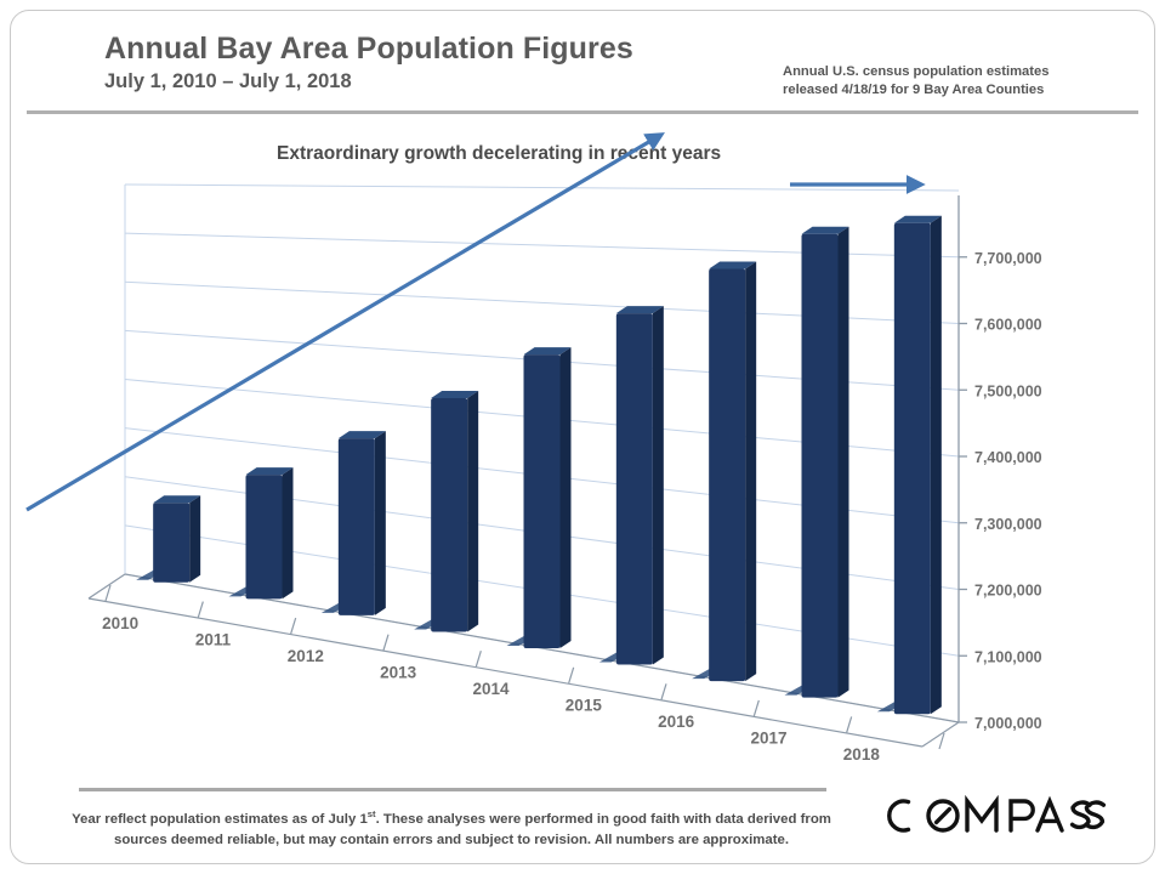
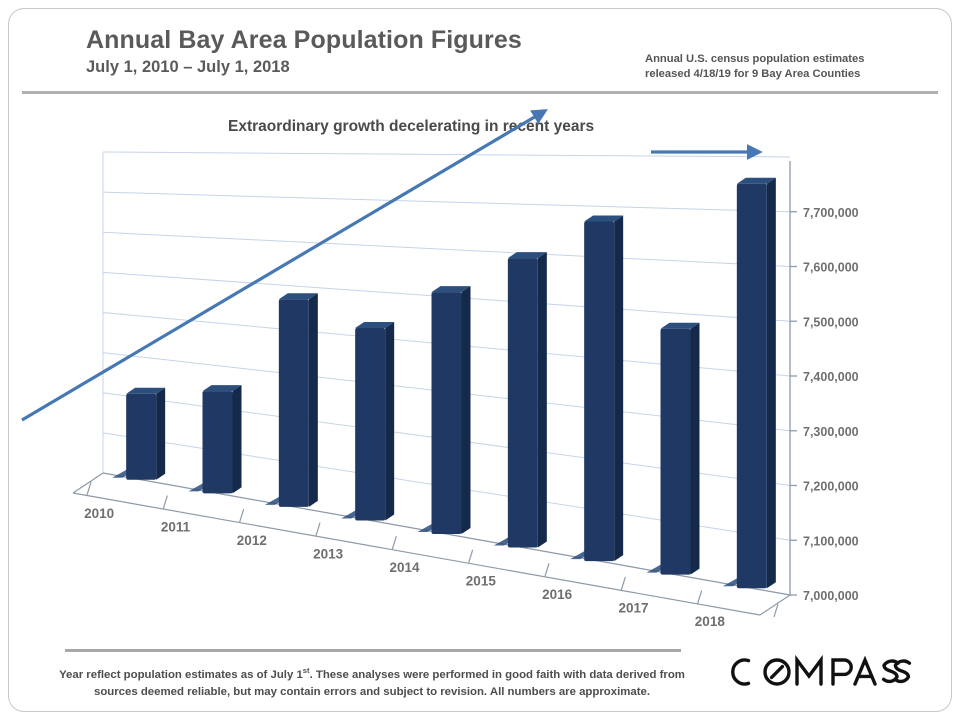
2010: 7160000 -> 7210000
2012: 7330000 -> 7470000
2017: 7730000 -> 7470000
